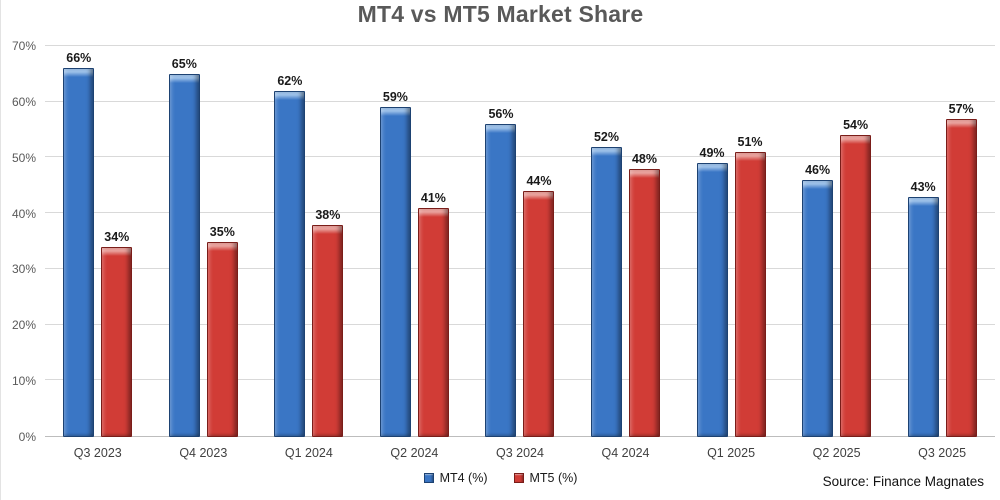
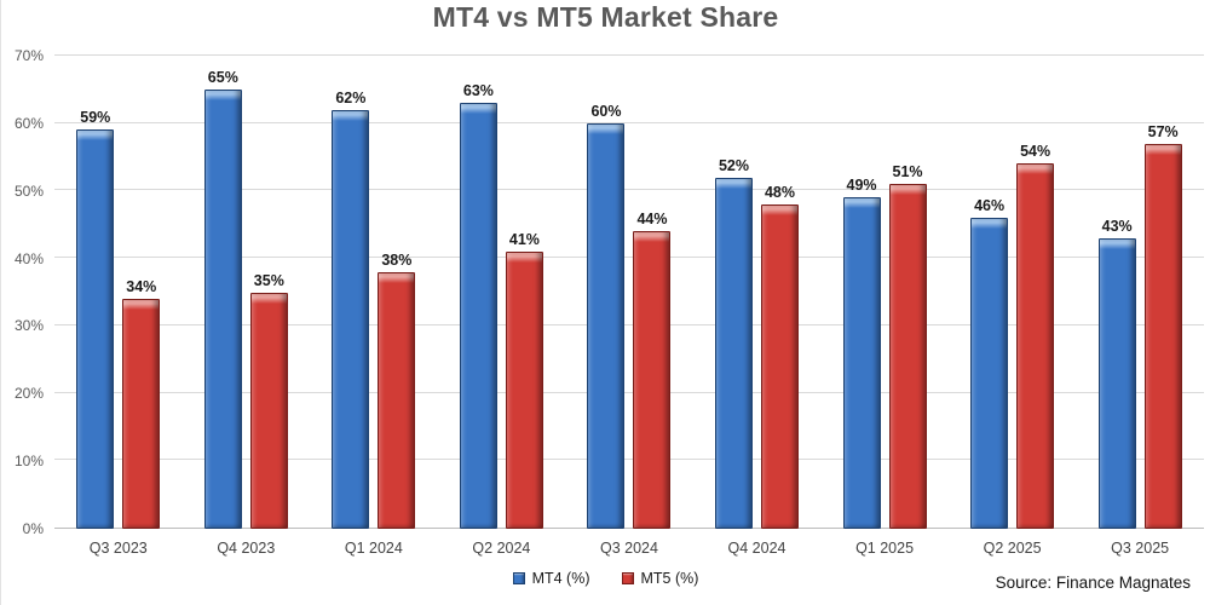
MT4 (%)/Q3 2023: 66% -> 59%
MT4 (%)/Q2 2024: 59% -> 63%
MT4 (%)/Q3 2024: 56% -> 60%
